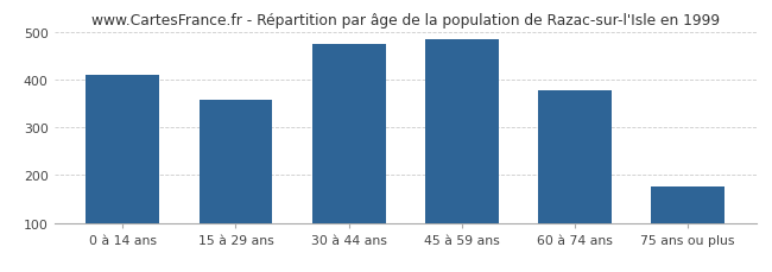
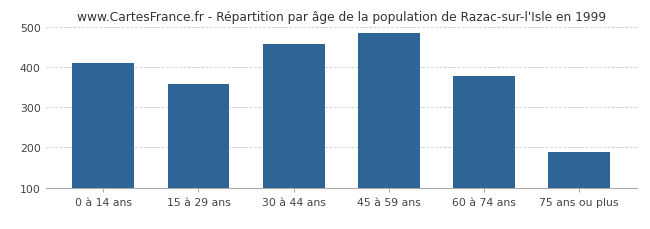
30 à 44 ans: 475 -> 458
75 ans ou plus: 175 -> 188
